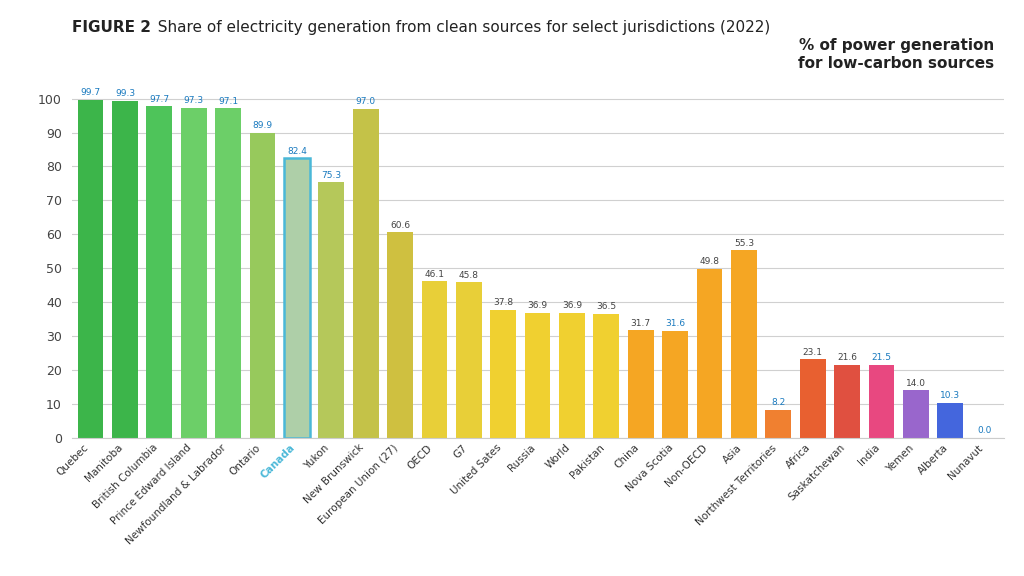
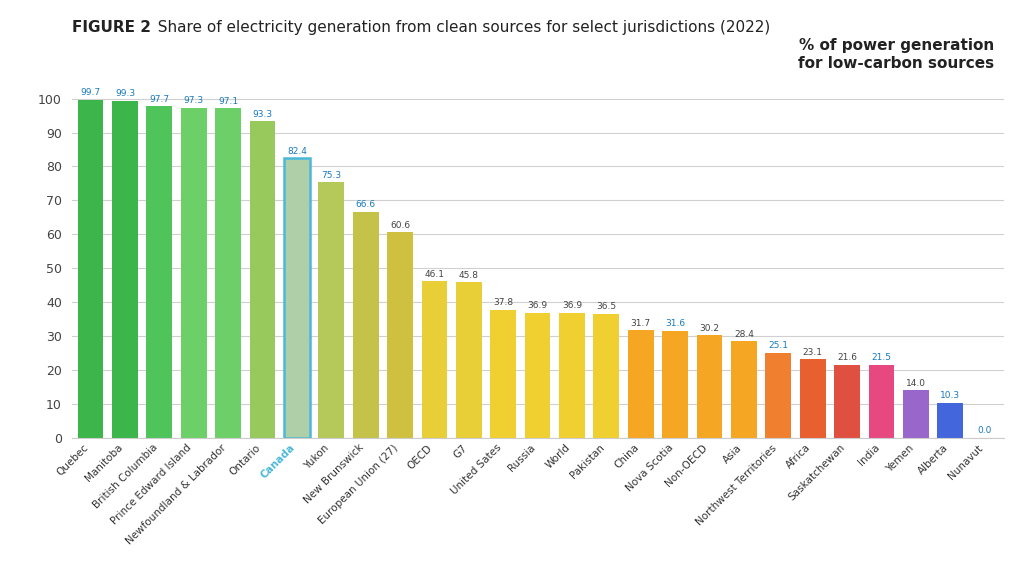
Ontario: 89.9 -> 93.3
New Brunswick: 97.0 -> 66.6
Non-OECD: 49.8 -> 30.2
Asia: 55.3 -> 28.4
Northwest Territories: 8.2 -> 25.1
